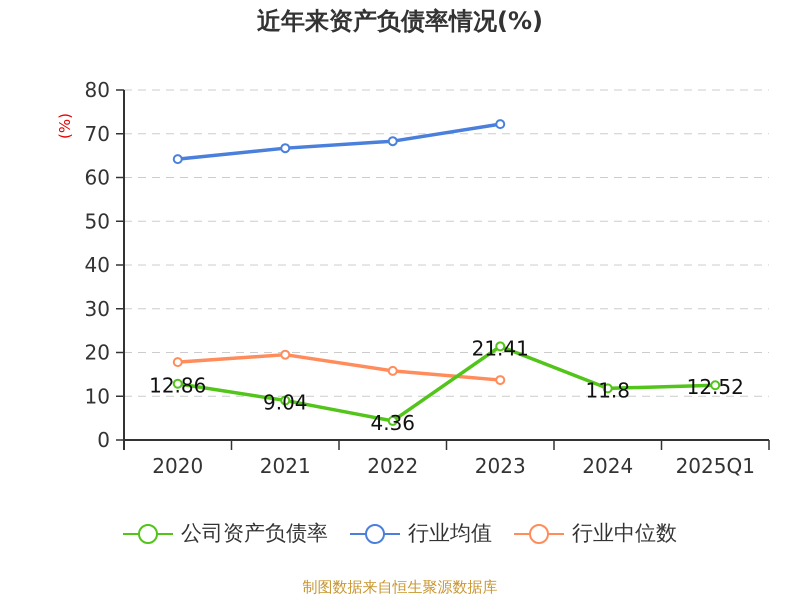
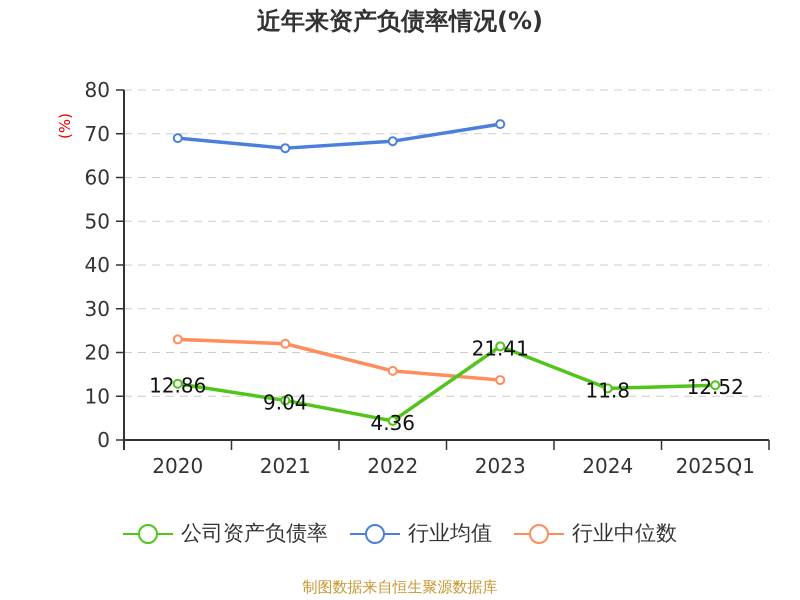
行业均值/2020: 64 -> 69
行业中位数/2020: 18 -> 23
行业中位数/2021: 20 -> 22
